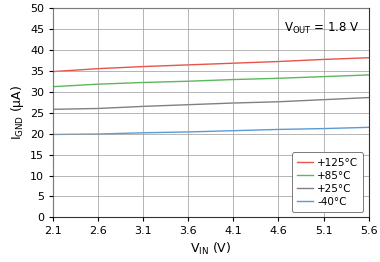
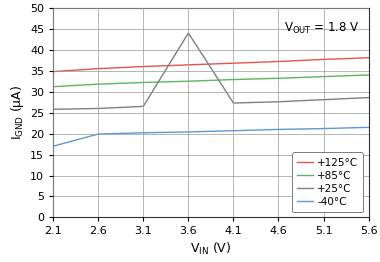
-40°C/2.1: 19.8 -> 17.0
+25°C/3.6: 26.9 -> 44.0
